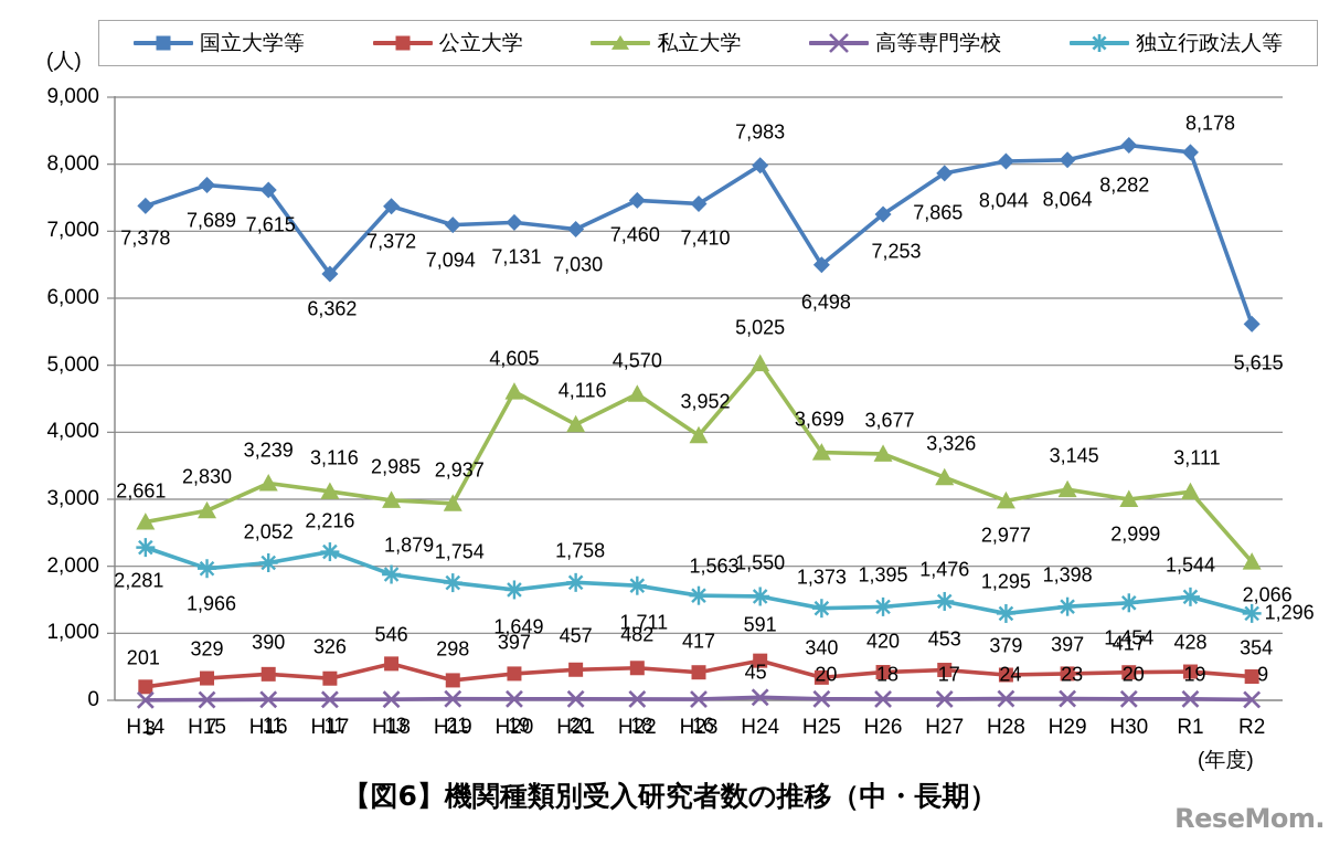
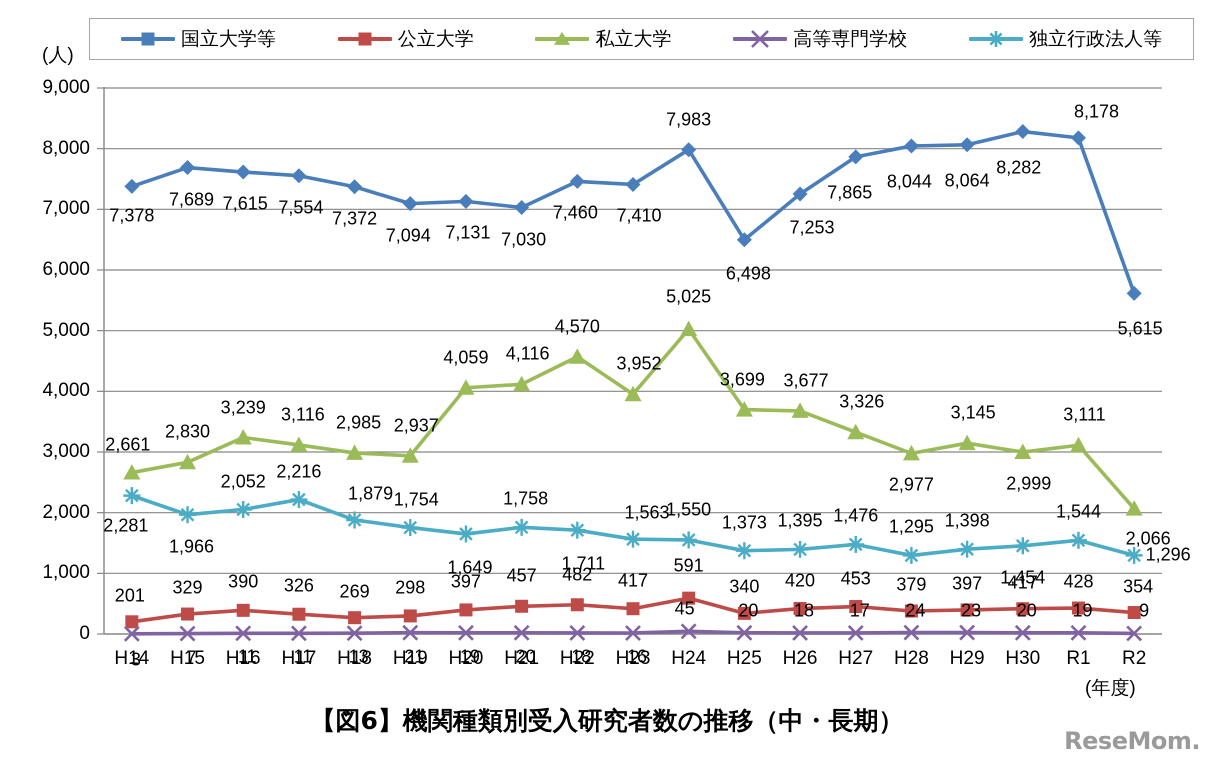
国立大学等/H17: 6,362 -> 7,554
公立大学/H18: 546 -> 269
私立大学/H20: 4,605 -> 4,059
